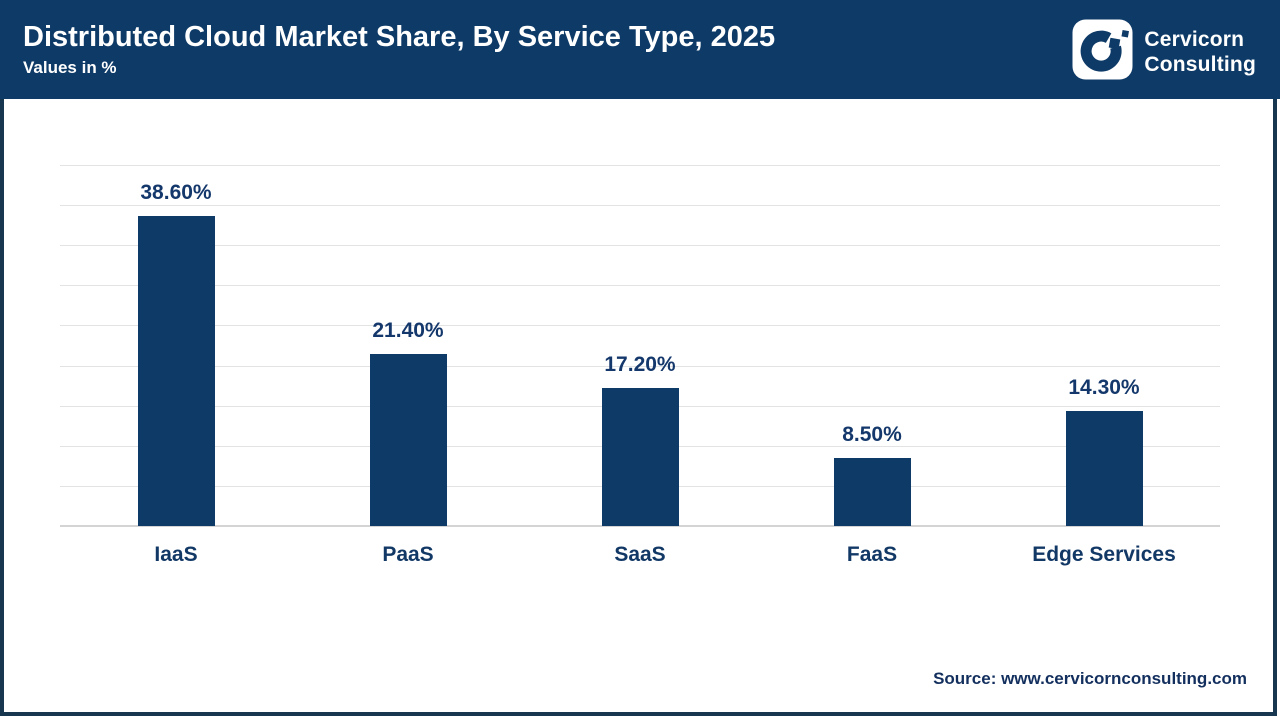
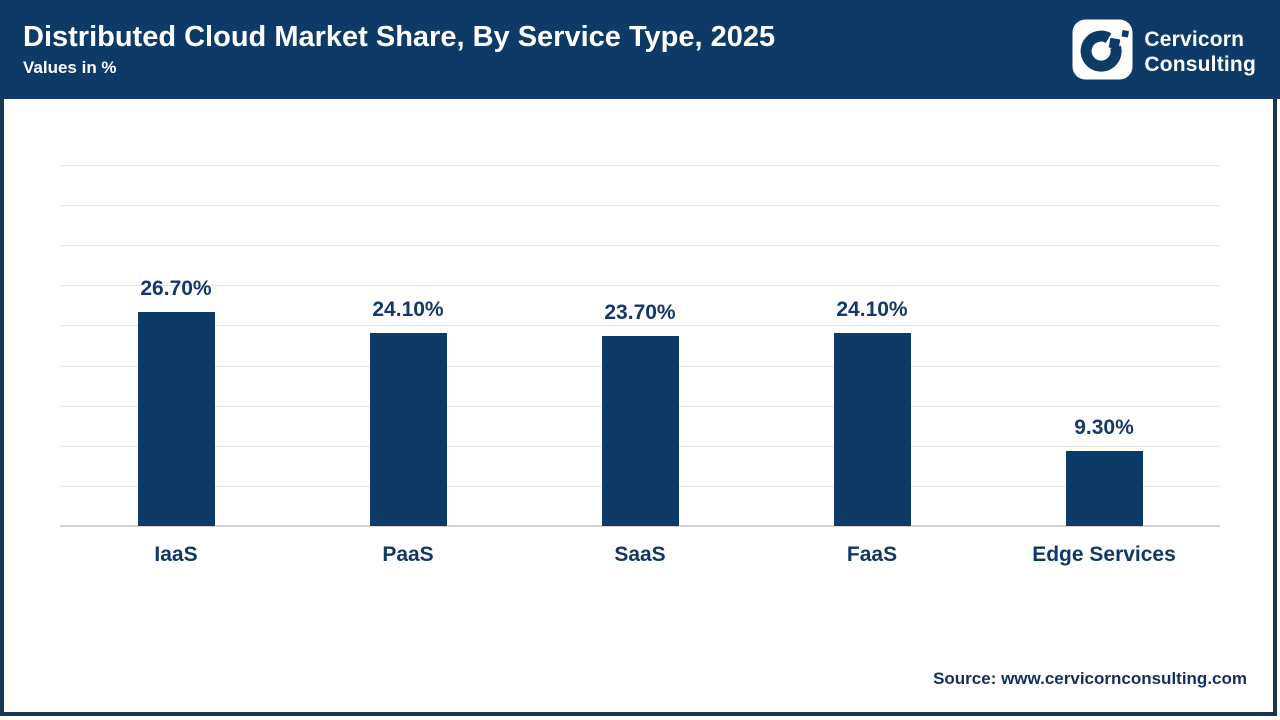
IaaS: 38.60% -> 26.70%
PaaS: 21.40% -> 24.10%
SaaS: 17.20% -> 23.70%
FaaS: 8.50% -> 24.10%
Edge Services: 14.30% -> 9.30%
